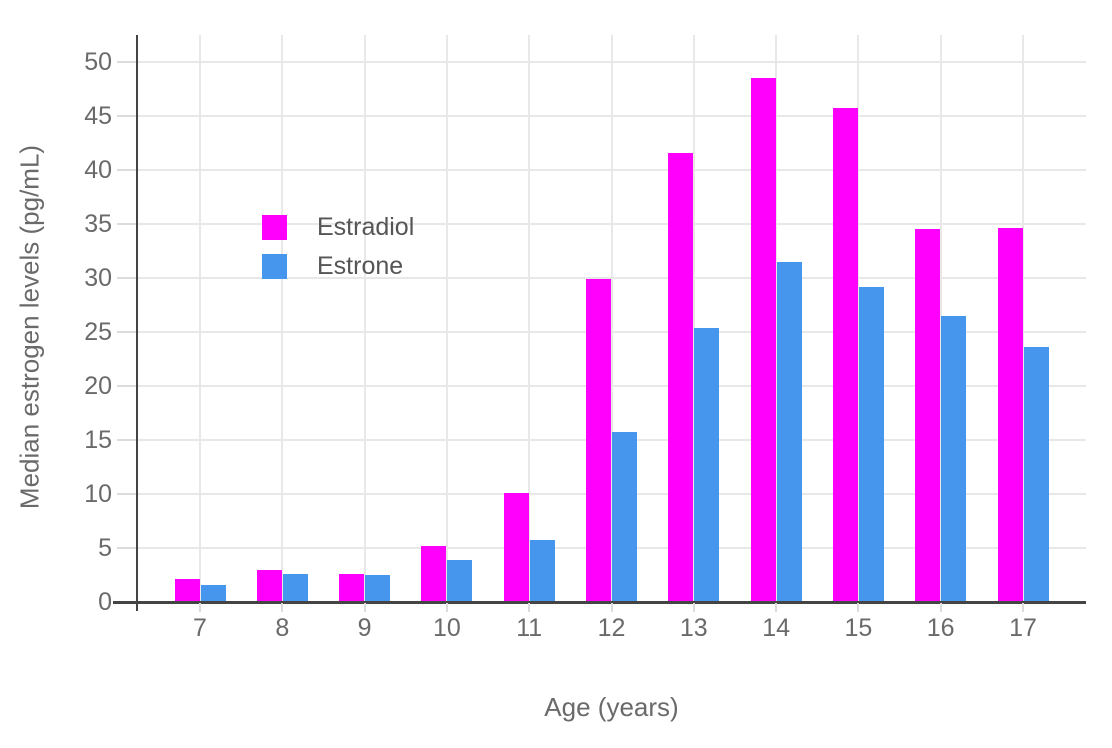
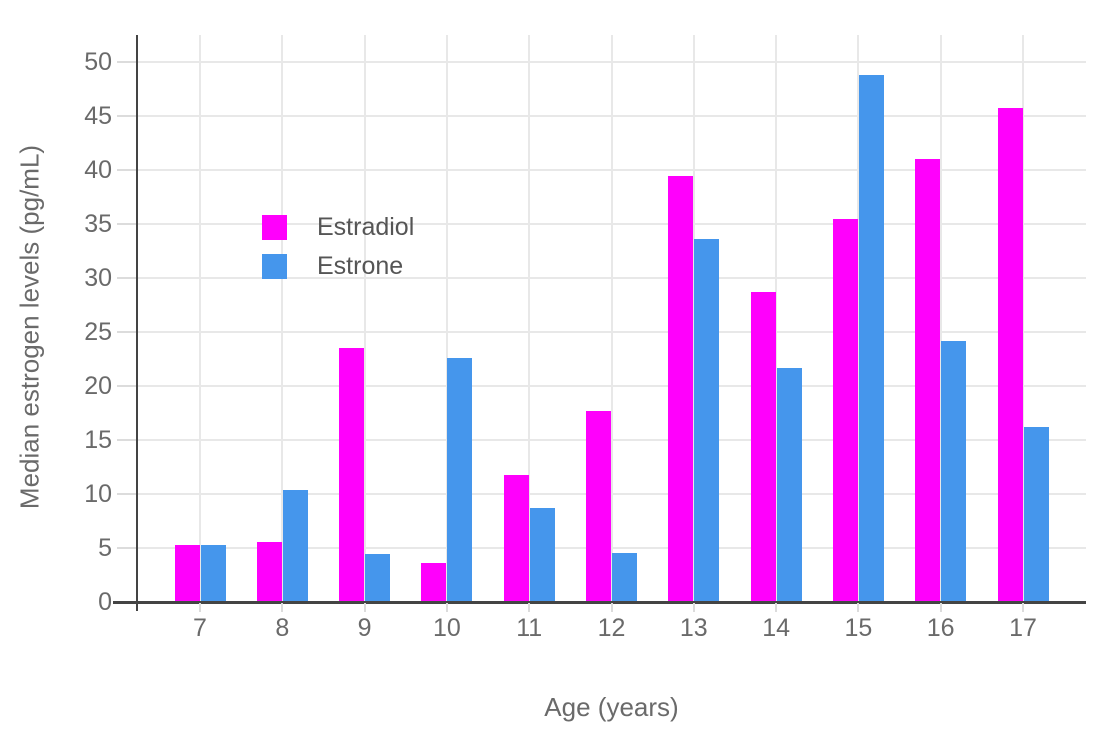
Estradiol/7: 2.1 -> 5.3
Estrone/7: 1.6 -> 5.3
Estradiol/8: 3.0 -> 5.6
Estrone/8: 2.6 -> 10.4
Estradiol/9: 2.6 -> 23.5
Estrone/9: 2.5 -> 4.4
Estradiol/10: 5.2 -> 3.6
Estrone/10: 3.9 -> 22.6
Estradiol/11: 10.1 -> 11.8
Estrone/11: 5.7 -> 8.7
Estradiol/12: 29.9 -> 17.7
Estrone/12: 15.7 -> 4.5
Estradiol/13: 41.6 -> 39.4
Estrone/13: 25.4 -> 33.6
Estradiol/14: 48.5 -> 28.7
Estrone/14: 31.5 -> 21.7
Estradiol/15: 45.7 -> 35.5
Estrone/15: 29.2 -> 48.8
Estradiol/16: 34.5 -> 41.0
Estrone/16: 26.5 -> 24.2
Estradiol/17: 34.6 -> 45.7
Estrone/17: 23.6 -> 16.2
